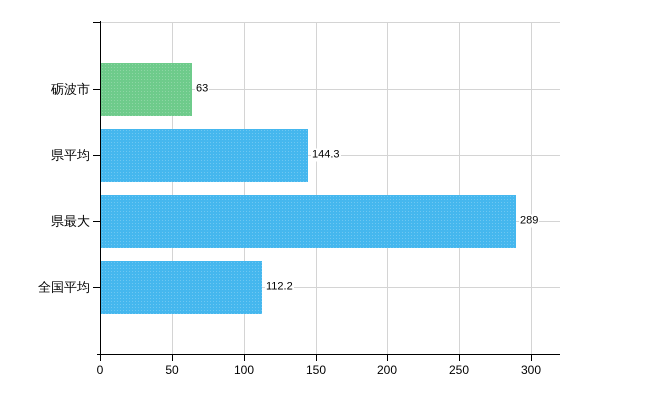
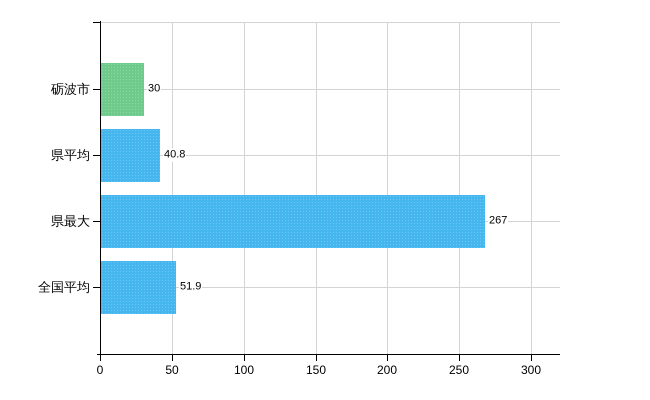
砺波市: 63 -> 30
県平均: 144.3 -> 40.8
県最大: 289 -> 267
全国平均: 112.2 -> 51.9
